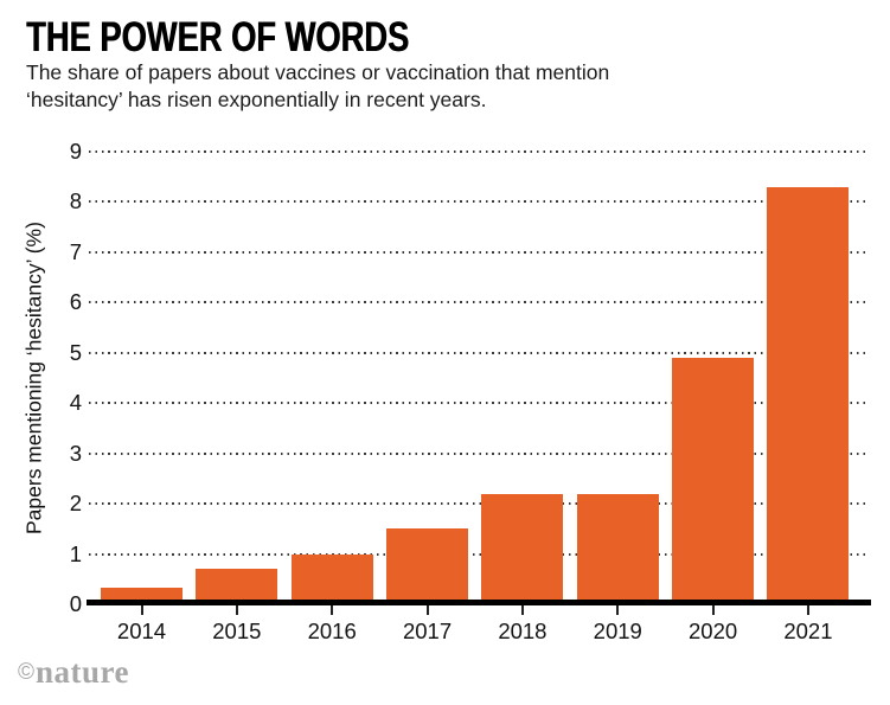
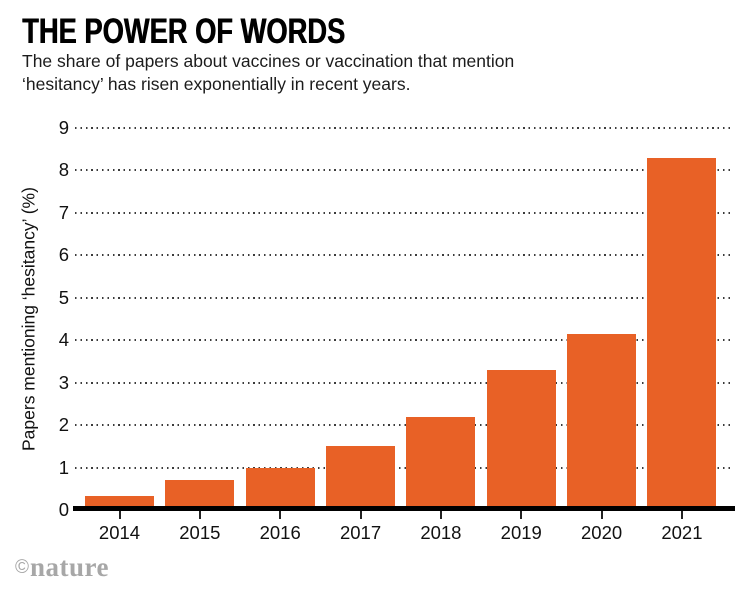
2019: 2.2 -> 3.3
2020: 4.9 -> 4.2
